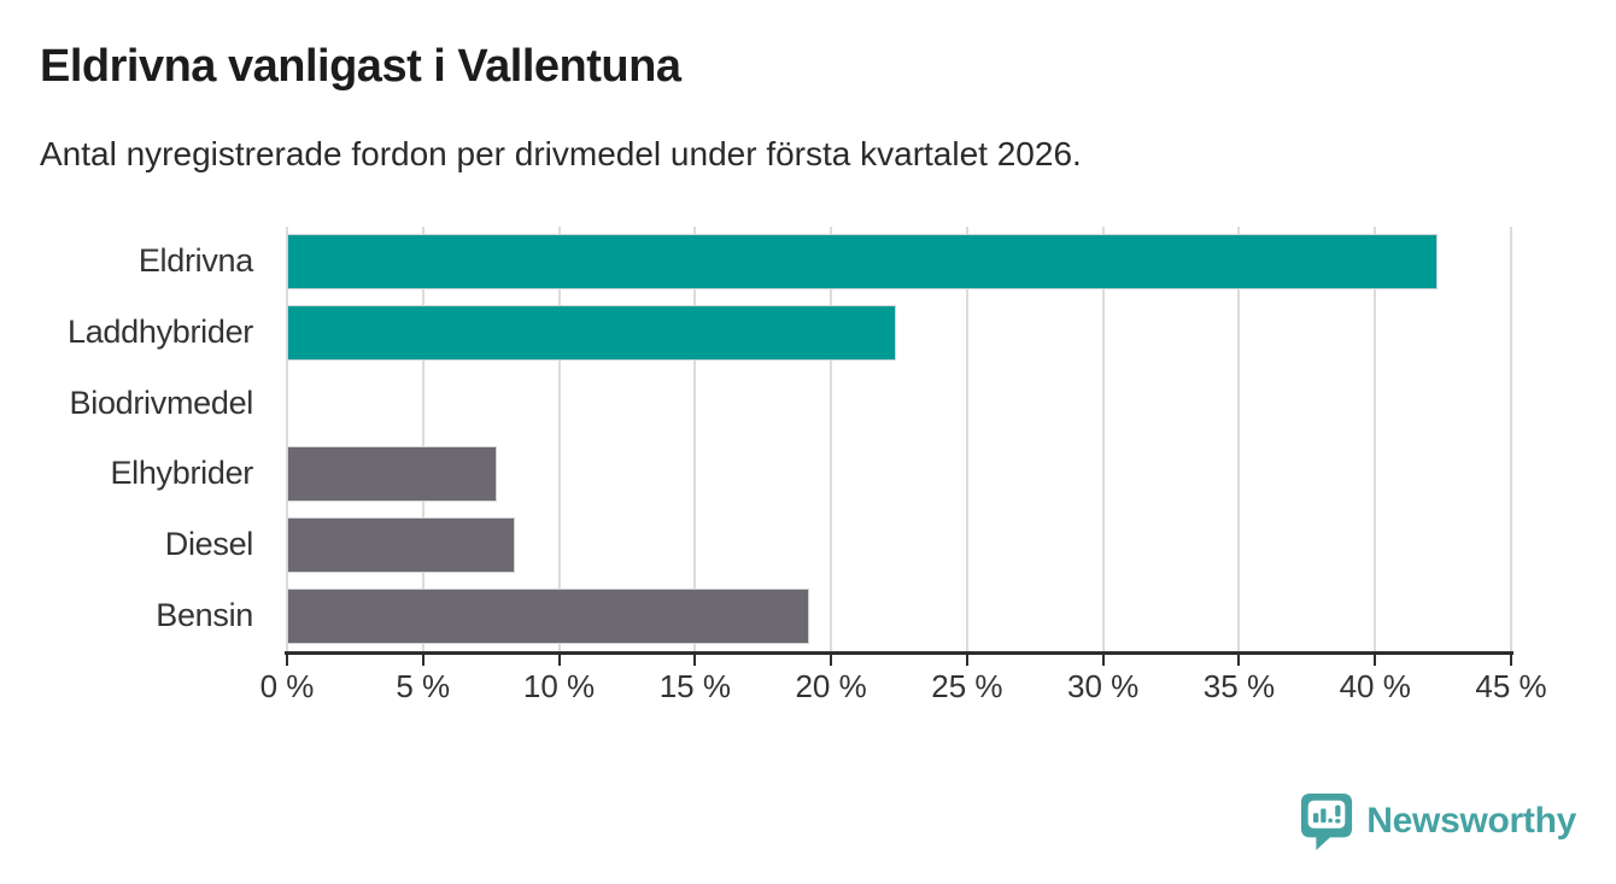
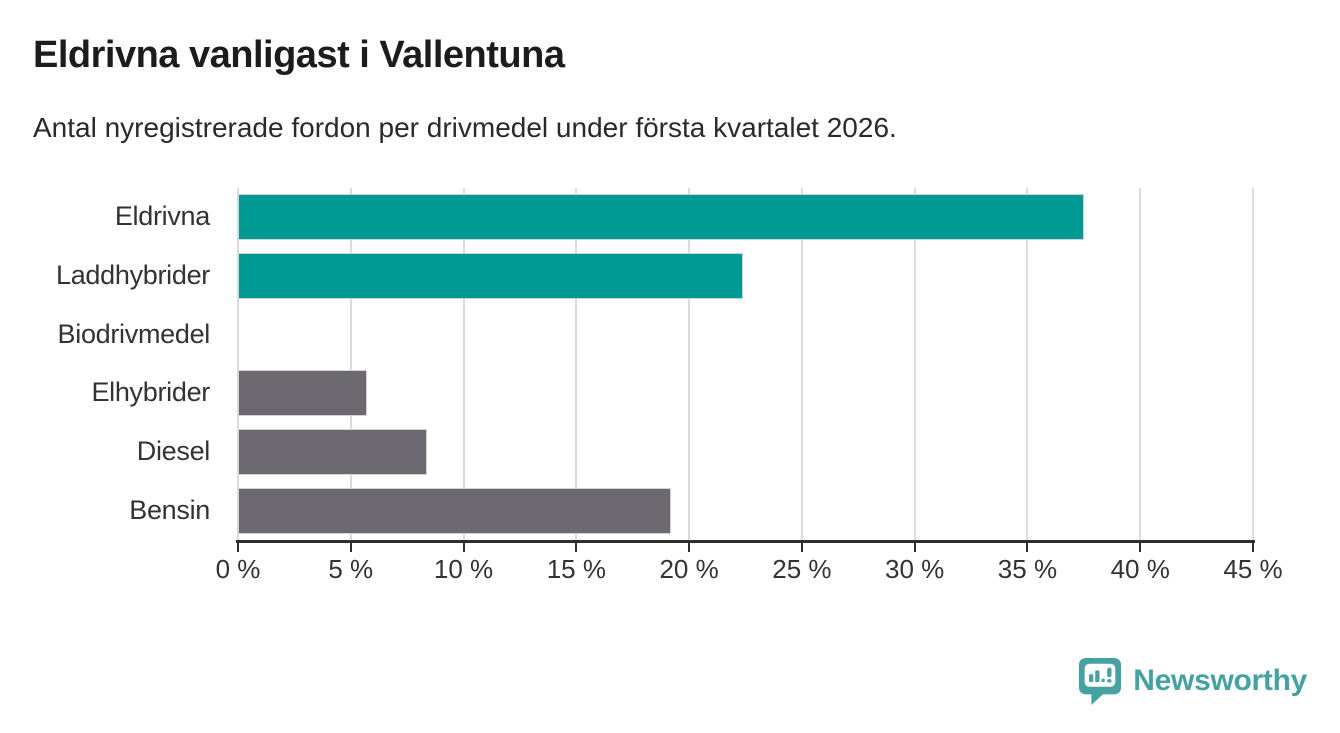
Eldrivna: 42.3% -> 37.5%
Elhybrider: 7.7% -> 5.7%
